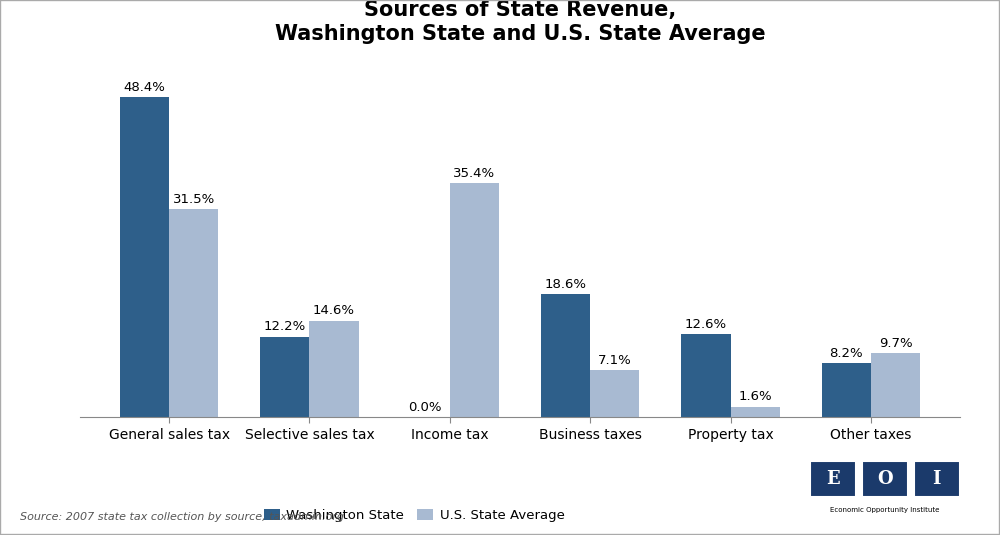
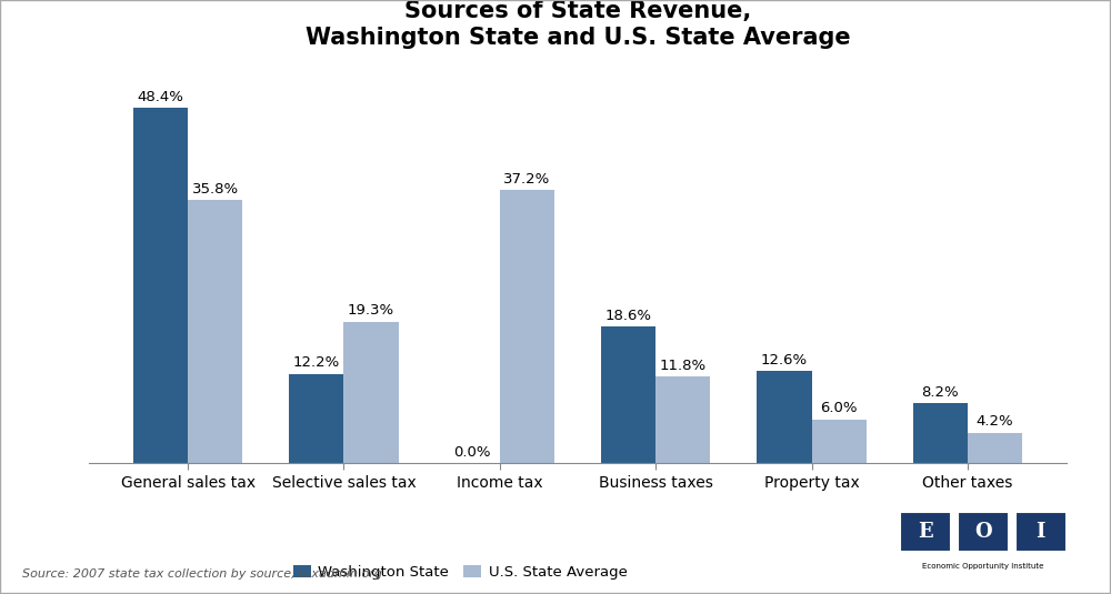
U.S. State Average/General sales tax: 31.5% -> 35.8%
U.S. State Average/Selective sales tax: 14.6% -> 19.3%
U.S. State Average/Income tax: 35.4% -> 37.2%
U.S. State Average/Business taxes: 7.1% -> 11.8%
U.S. State Average/Property tax: 1.6% -> 6.0%
U.S. State Average/Other taxes: 9.7% -> 4.2%
